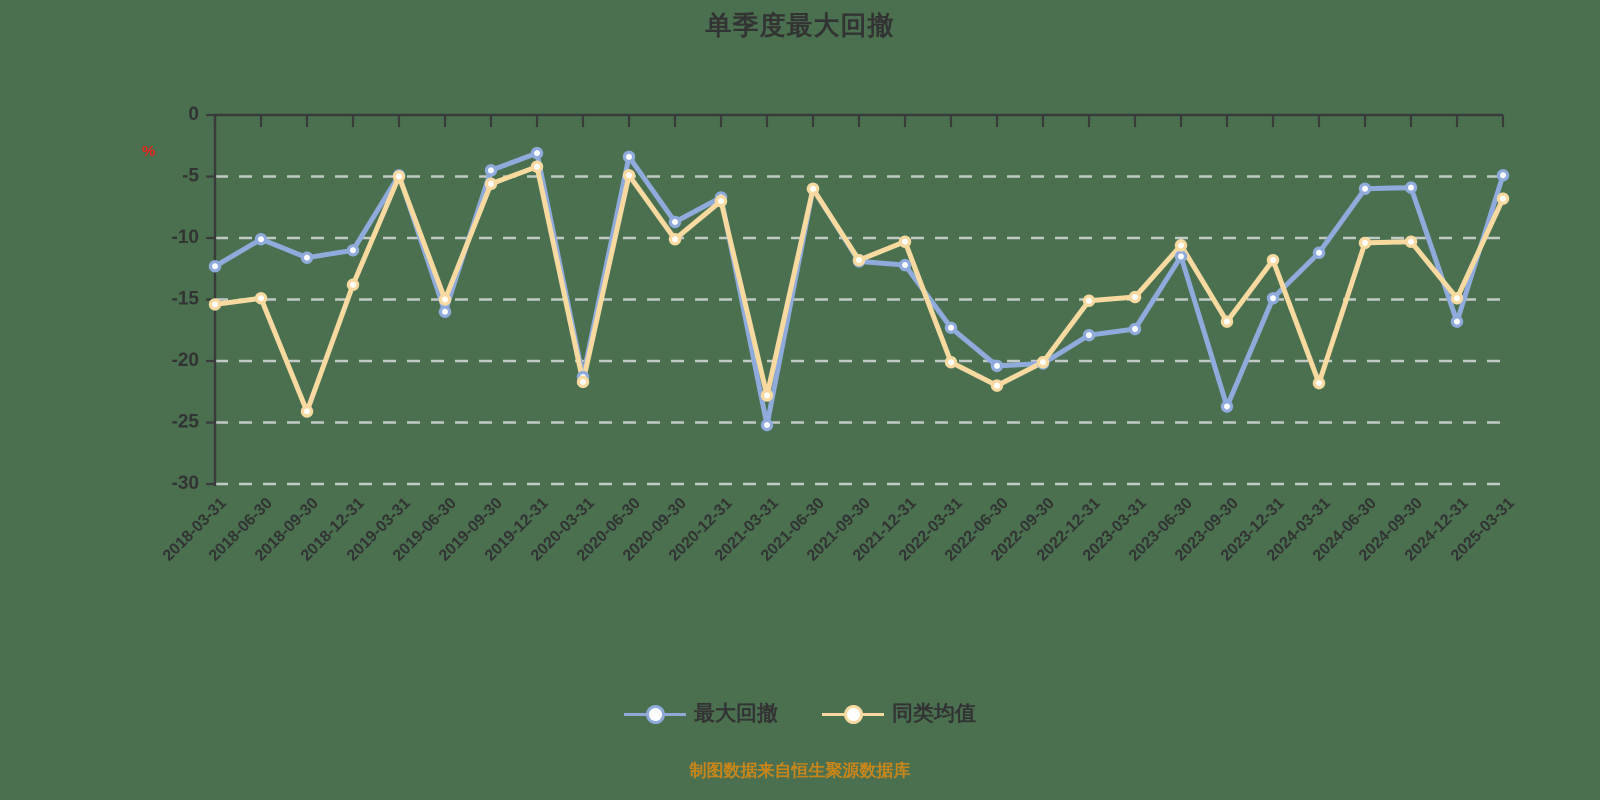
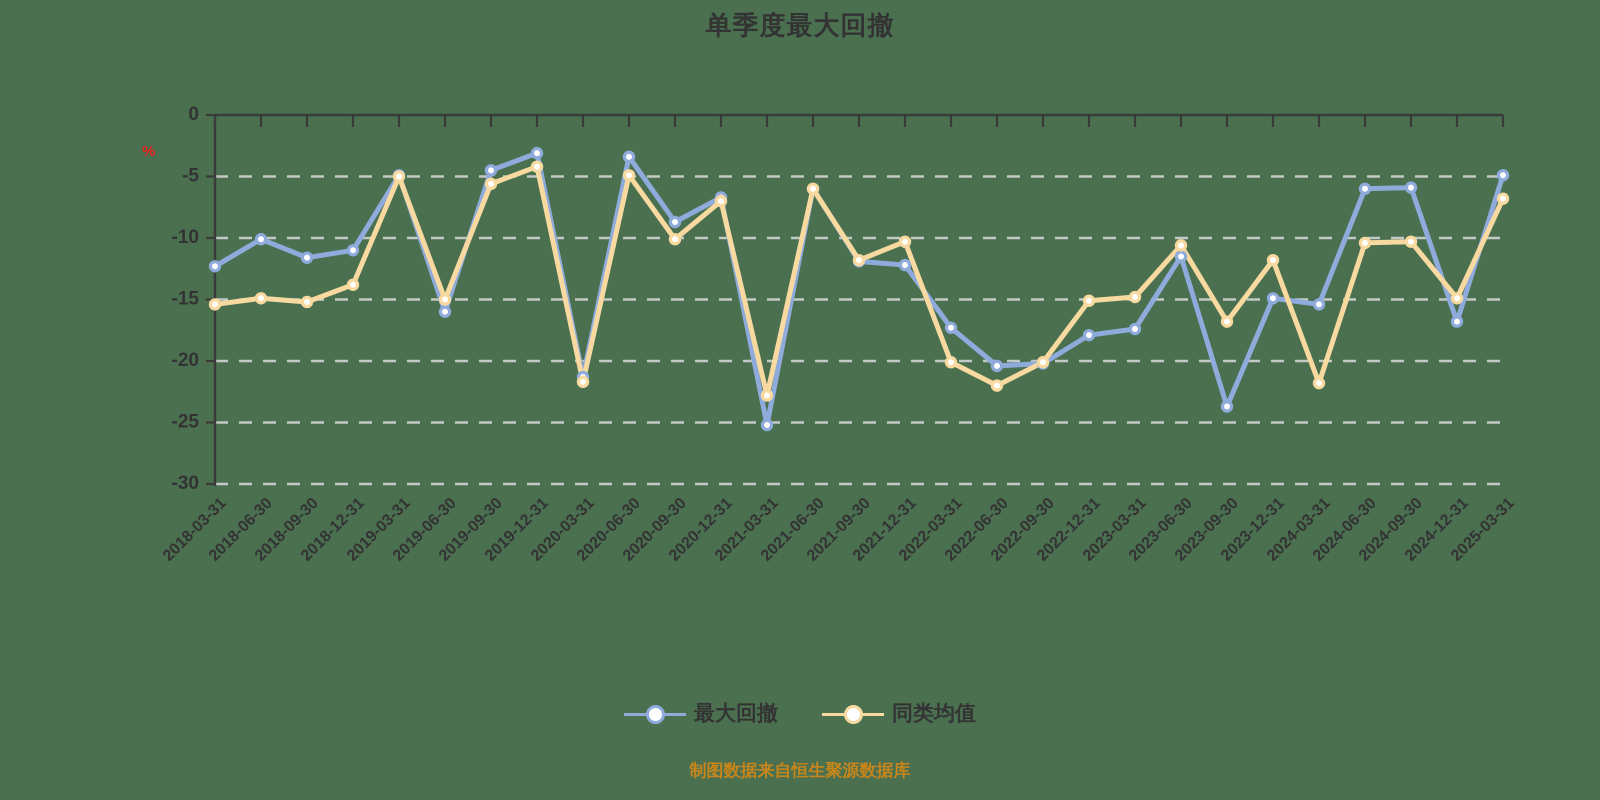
同类均值/2018-09-30: -24.1 -> -15.2
最大回撤/2024-03-31: -11.2 -> -15.4
